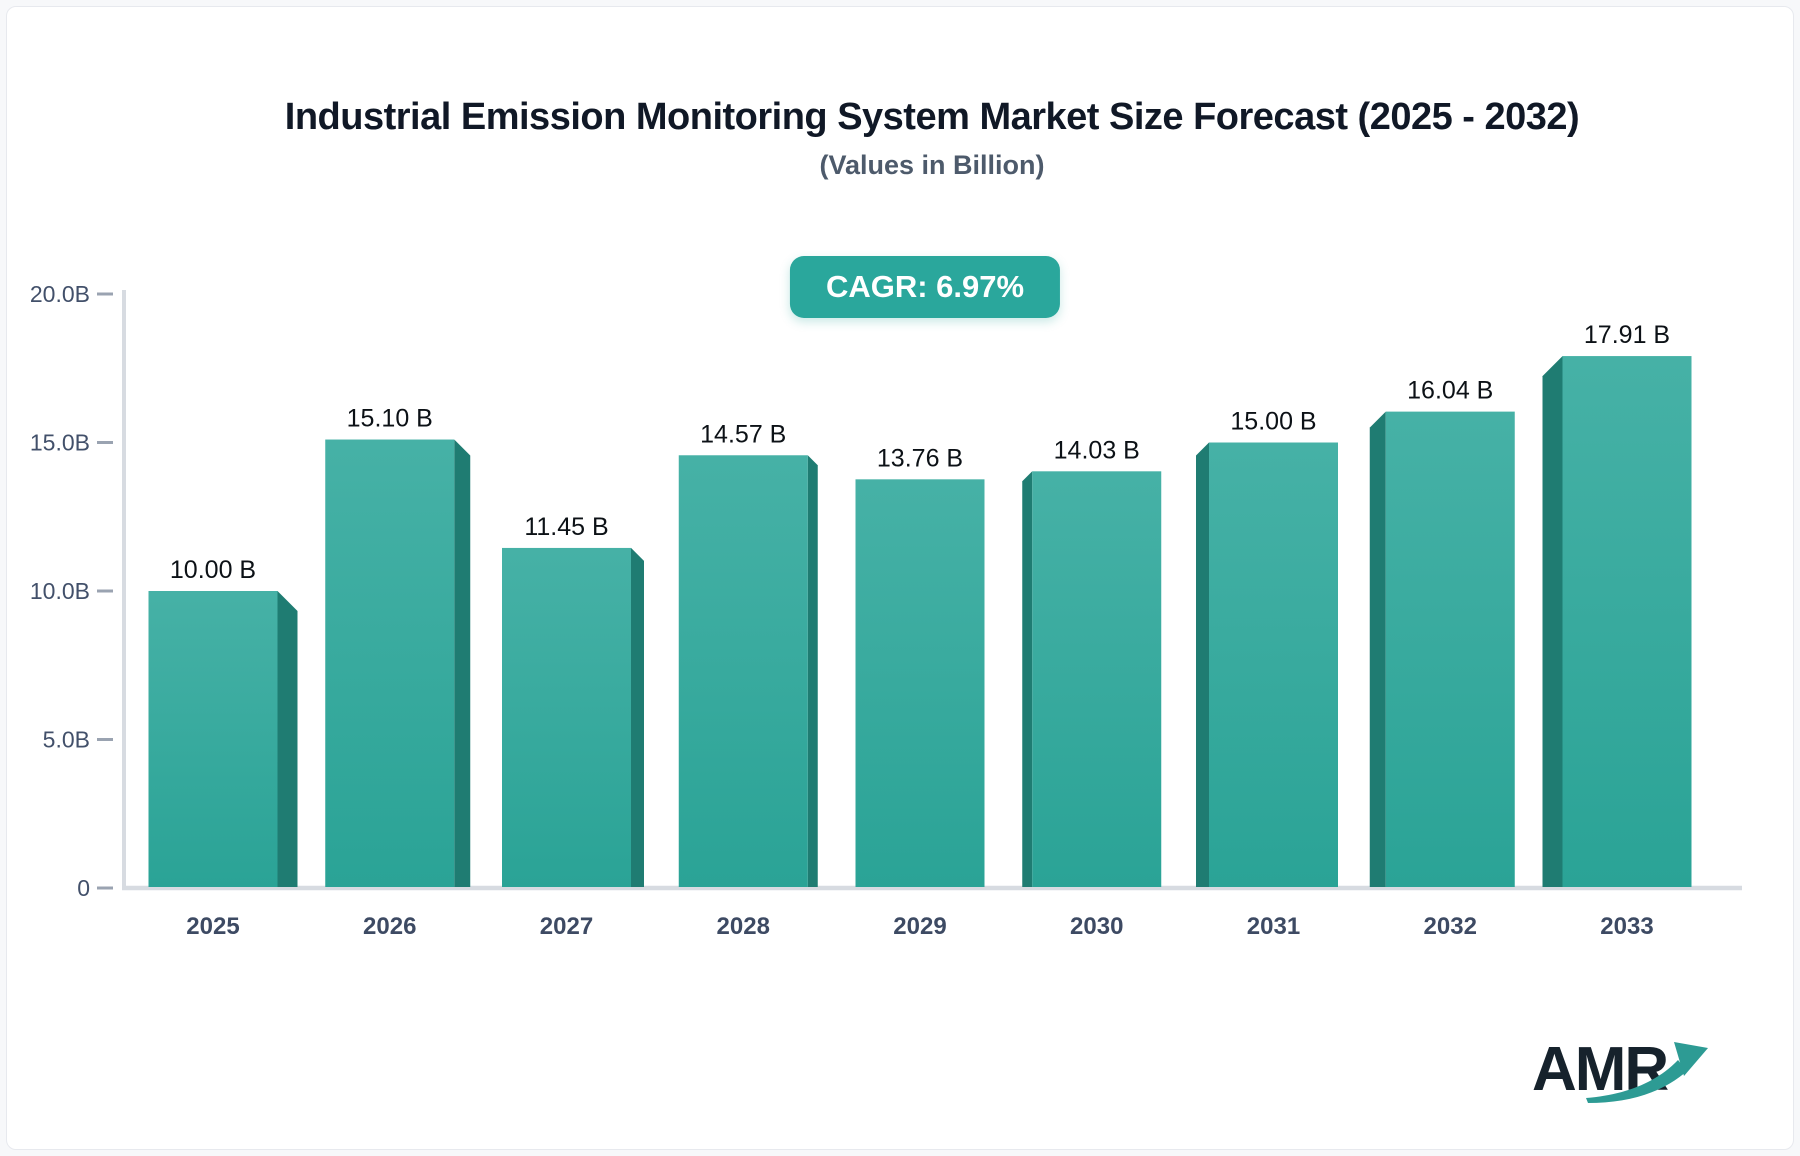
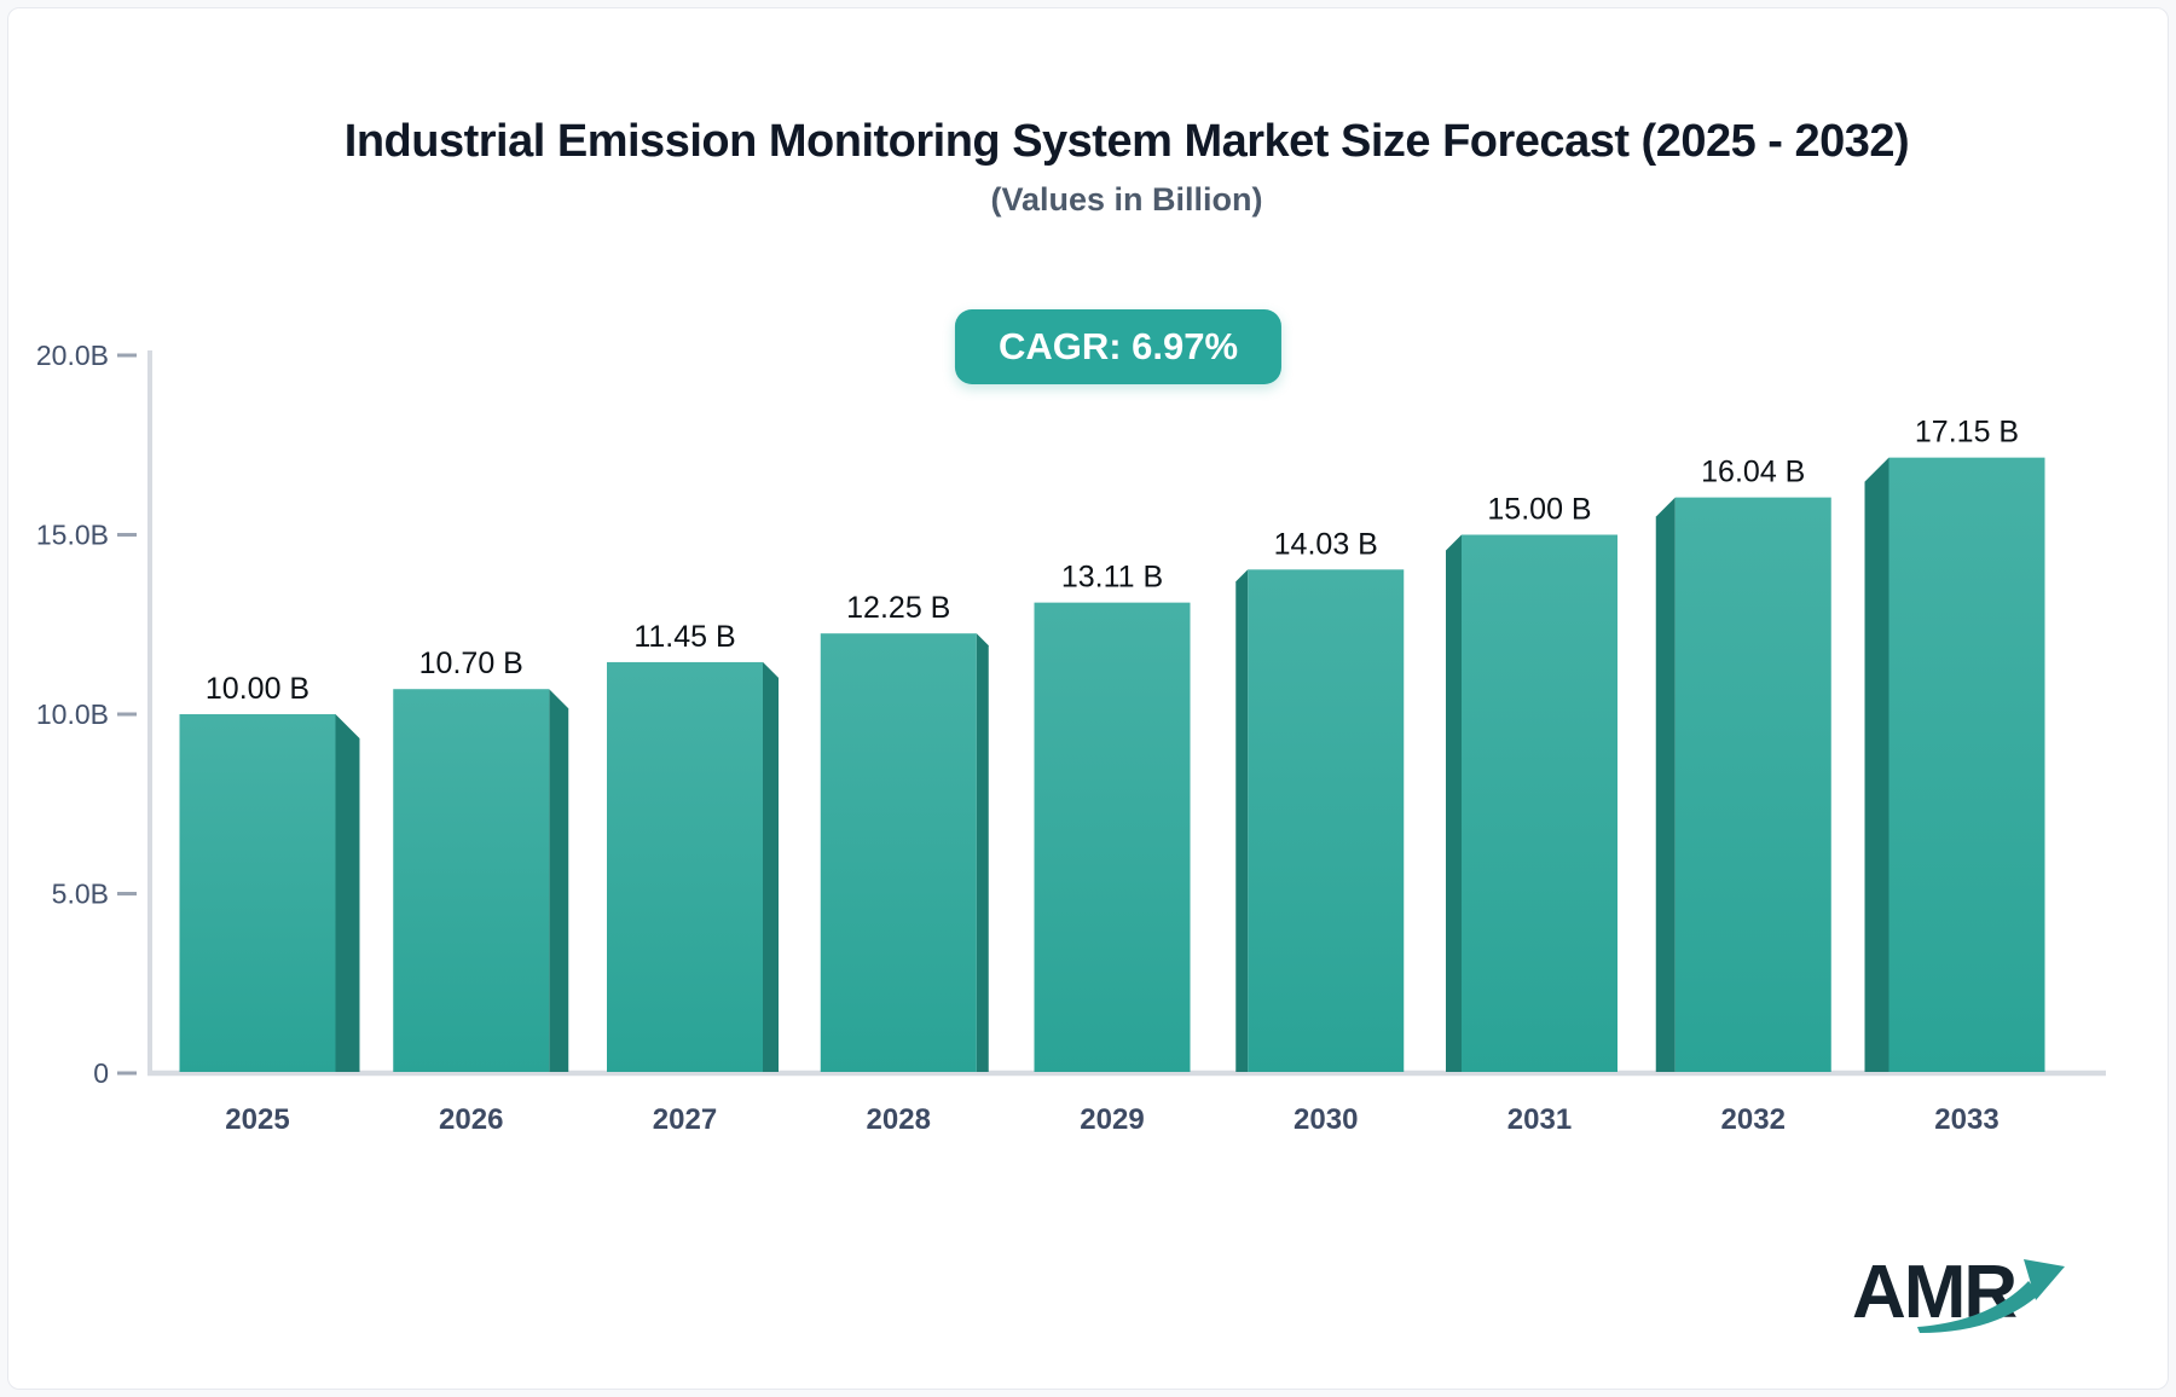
2026: 15.10 -> 10.70
2028: 14.57 -> 12.25
2029: 13.76 -> 13.11
2033: 17.91 -> 17.15
